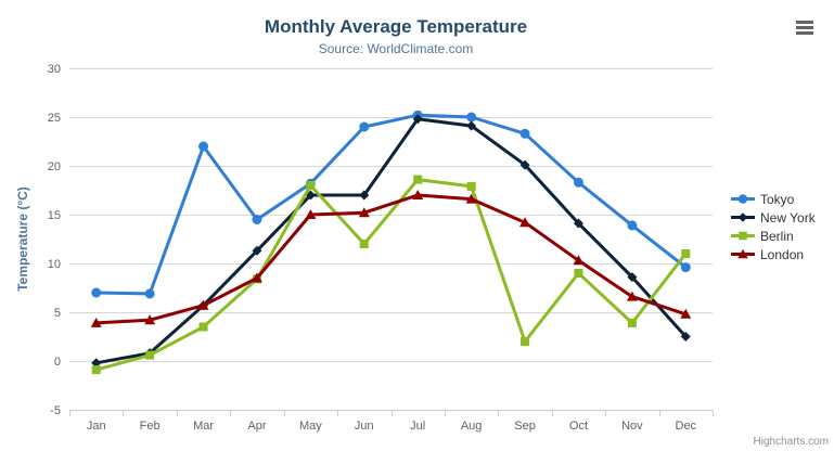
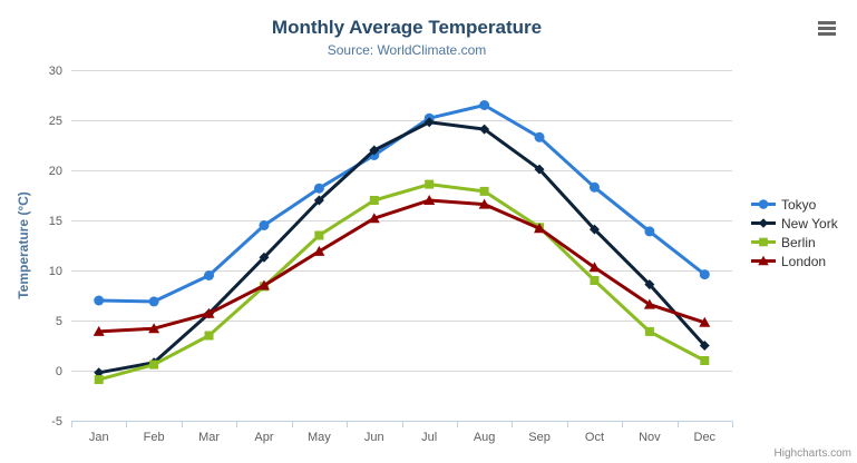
Tokyo/Mar: 22 -> 10
Berlin/May: 18 -> 14
London/May: 15 -> 12
Tokyo/Jun: 24 -> 22
New York/Jun: 17 -> 22
Berlin/Jun: 12 -> 17
Tokyo/Aug: 25 -> 26
Berlin/Sep: 2 -> 14
Berlin/Dec: 11 -> 1
